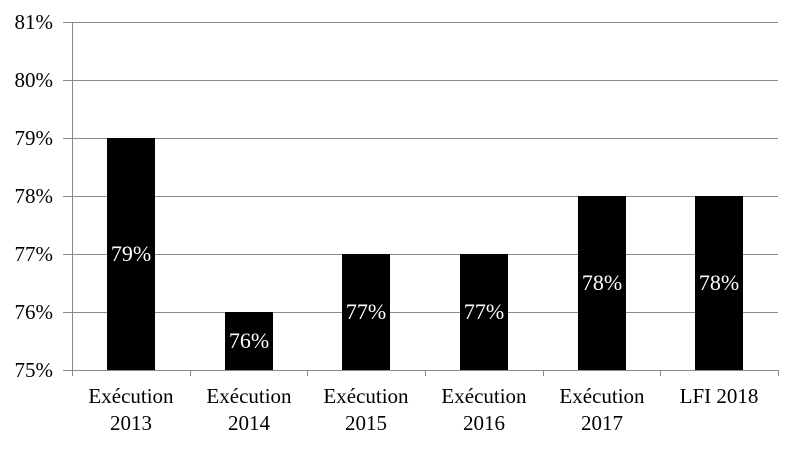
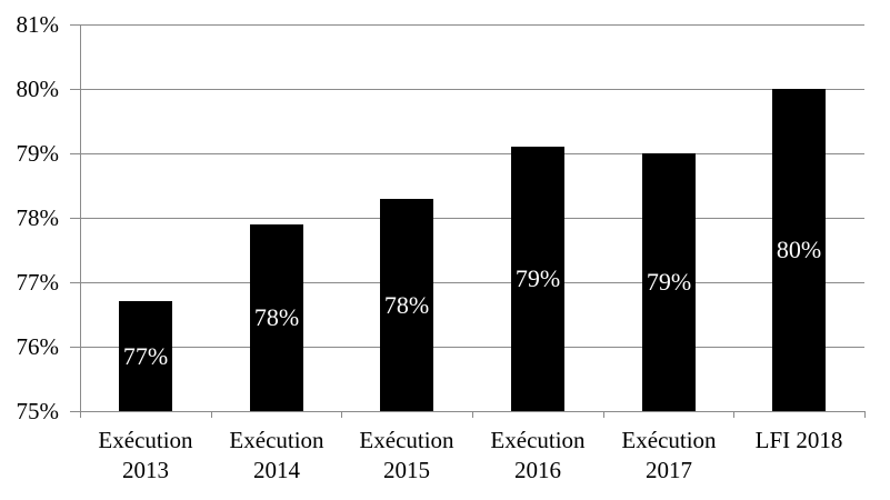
Exécution 2013: 79% -> 77%
Exécution 2014: 76% -> 78%
Exécution 2015: 77% -> 78%
Exécution 2016: 77% -> 79%
Exécution 2017: 78% -> 79%
LFI 2018: 78% -> 80%
